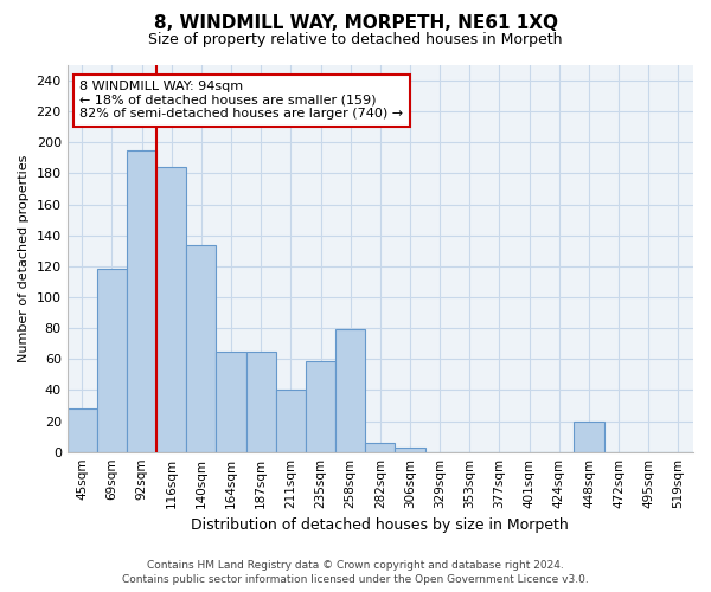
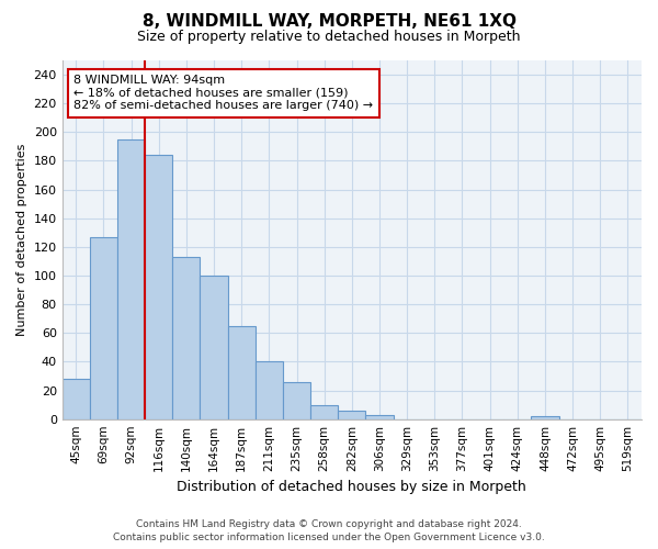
69sqm: 118 -> 127
140sqm: 134 -> 113
164sqm: 65 -> 100
235sqm: 59 -> 26
258sqm: 79 -> 10
448sqm: 20 -> 2
